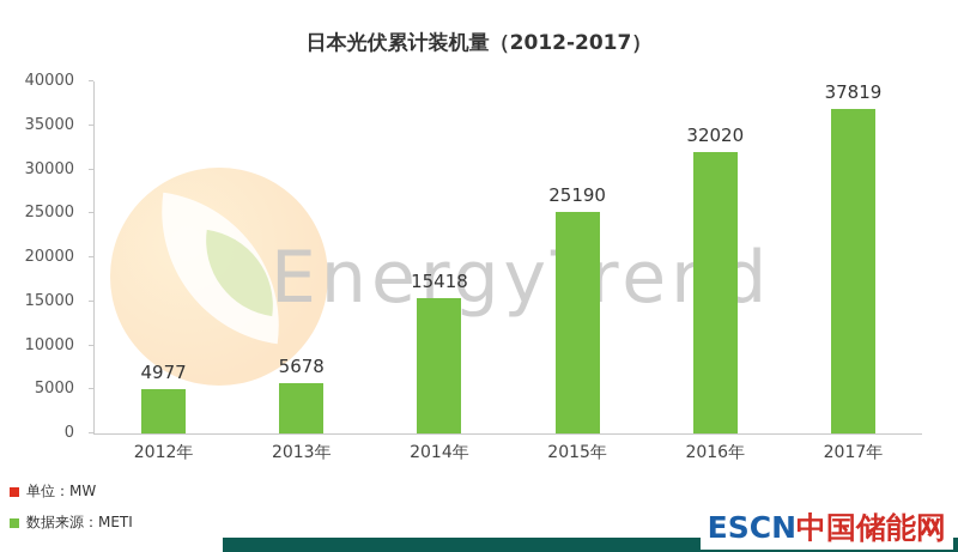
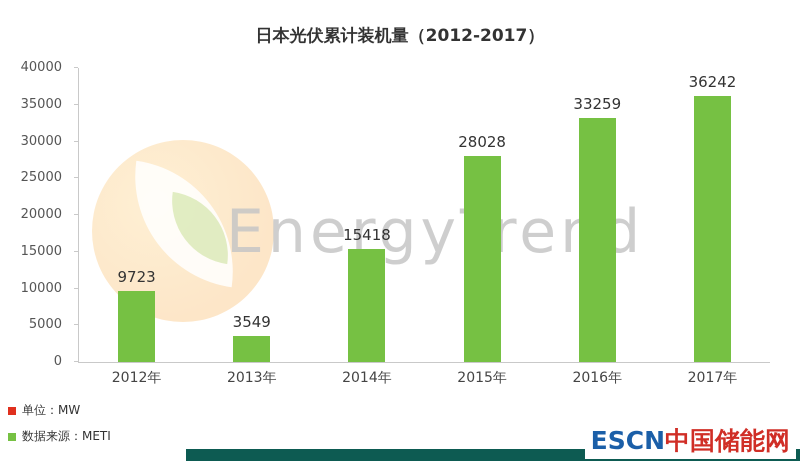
2012年: 4977 -> 9723
2013年: 5678 -> 3549
2015年: 25190 -> 28028
2016年: 32020 -> 33259
2017年: 37819 -> 36242
